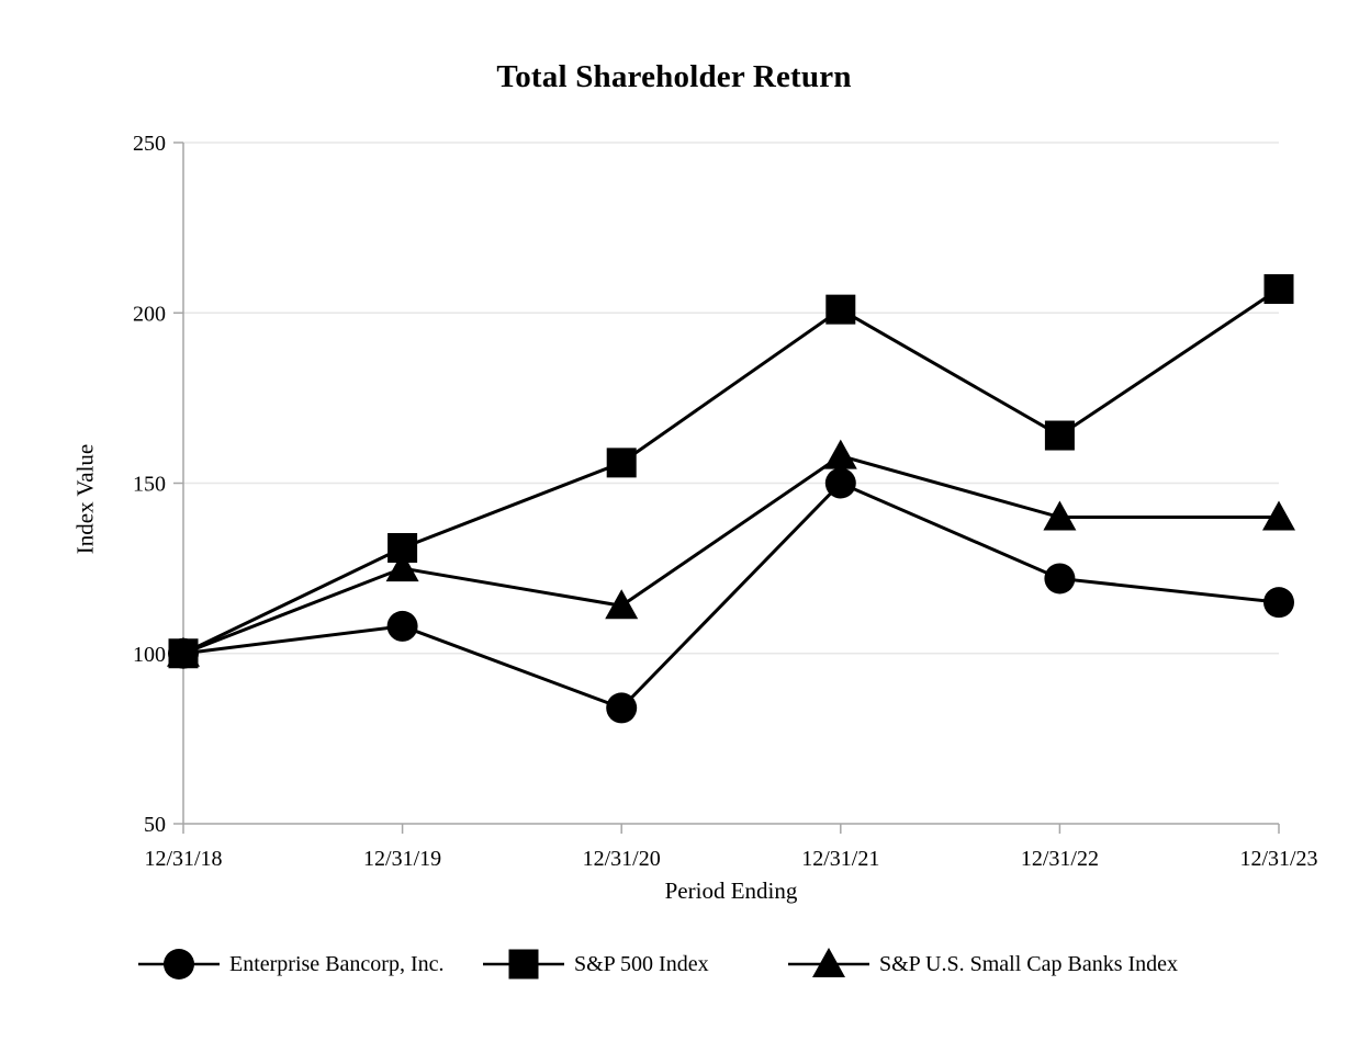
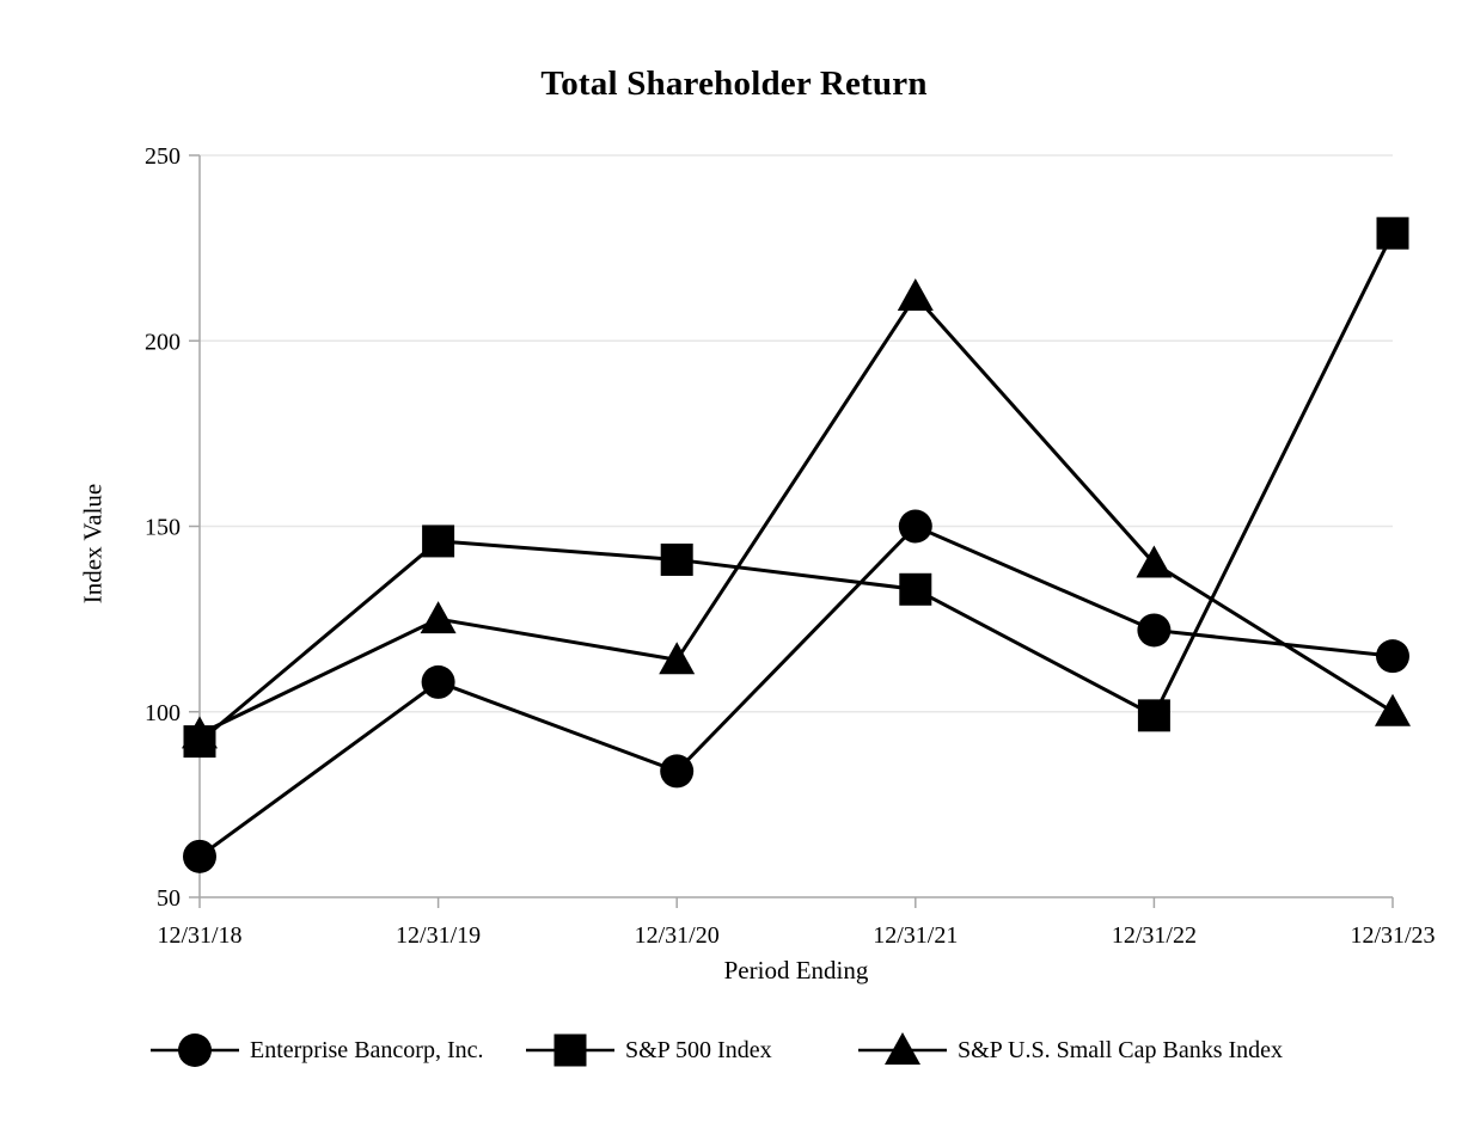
Enterprise Bancorp, Inc./12/31/18: 100 -> 61
S&P 500 Index/12/31/18: 100 -> 92
S&P U.S. Small Cap Banks Index/12/31/18: 100 -> 94
S&P 500 Index/12/31/19: 131 -> 146
S&P 500 Index/12/31/20: 156 -> 141
S&P 500 Index/12/31/21: 201 -> 133
S&P U.S. Small Cap Banks Index/12/31/21: 158 -> 212
S&P 500 Index/12/31/22: 164 -> 99
S&P 500 Index/12/31/23: 207 -> 229
S&P U.S. Small Cap Banks Index/12/31/23: 140 -> 100
